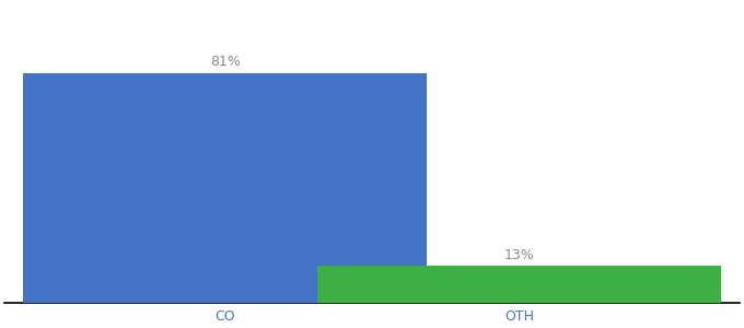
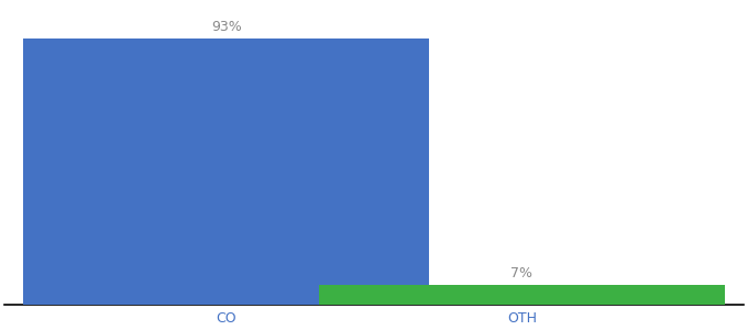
CO: 81% -> 93%
OTH: 13% -> 7%
